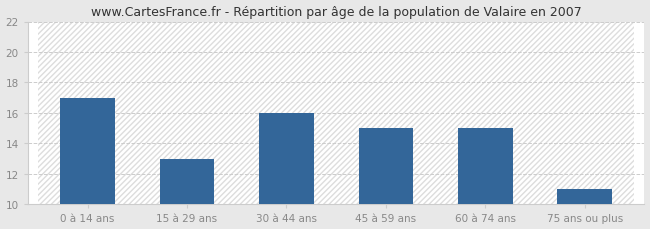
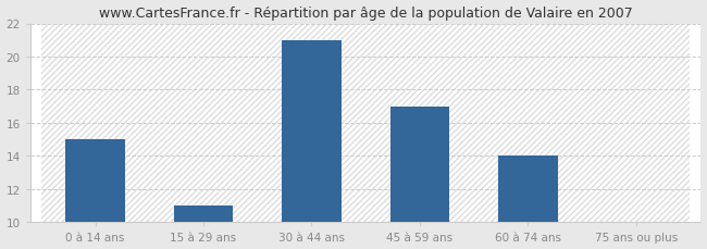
0 à 14 ans: 17 -> 15
15 à 29 ans: 13 -> 11
30 à 44 ans: 16 -> 21
45 à 59 ans: 15 -> 17
60 à 74 ans: 15 -> 14
75 ans ou plus: 11 -> 10
